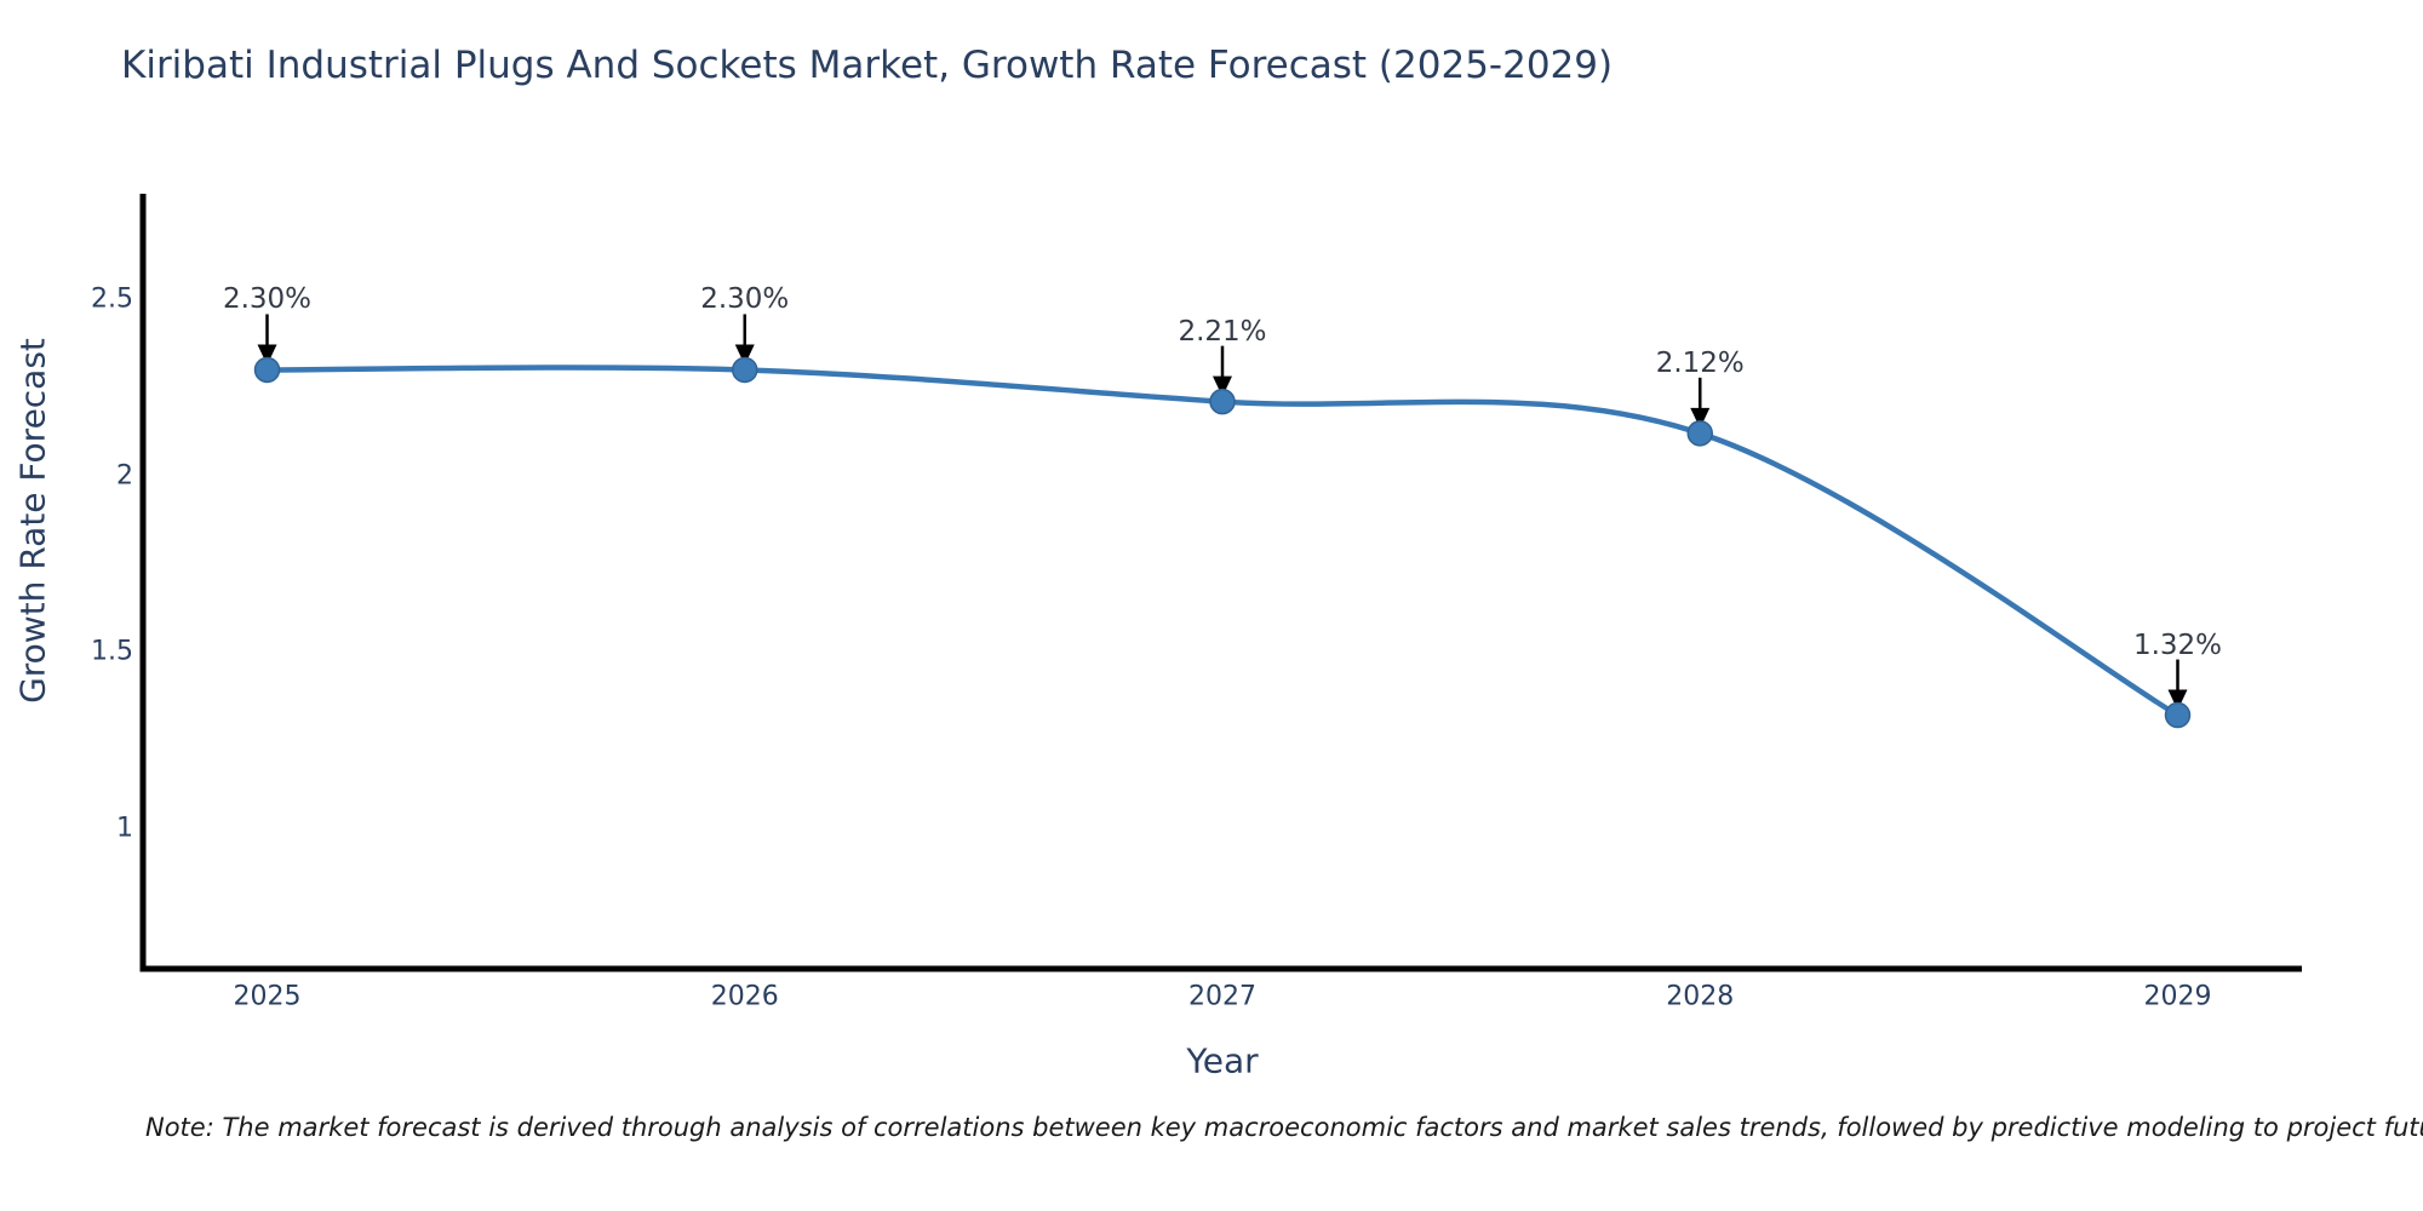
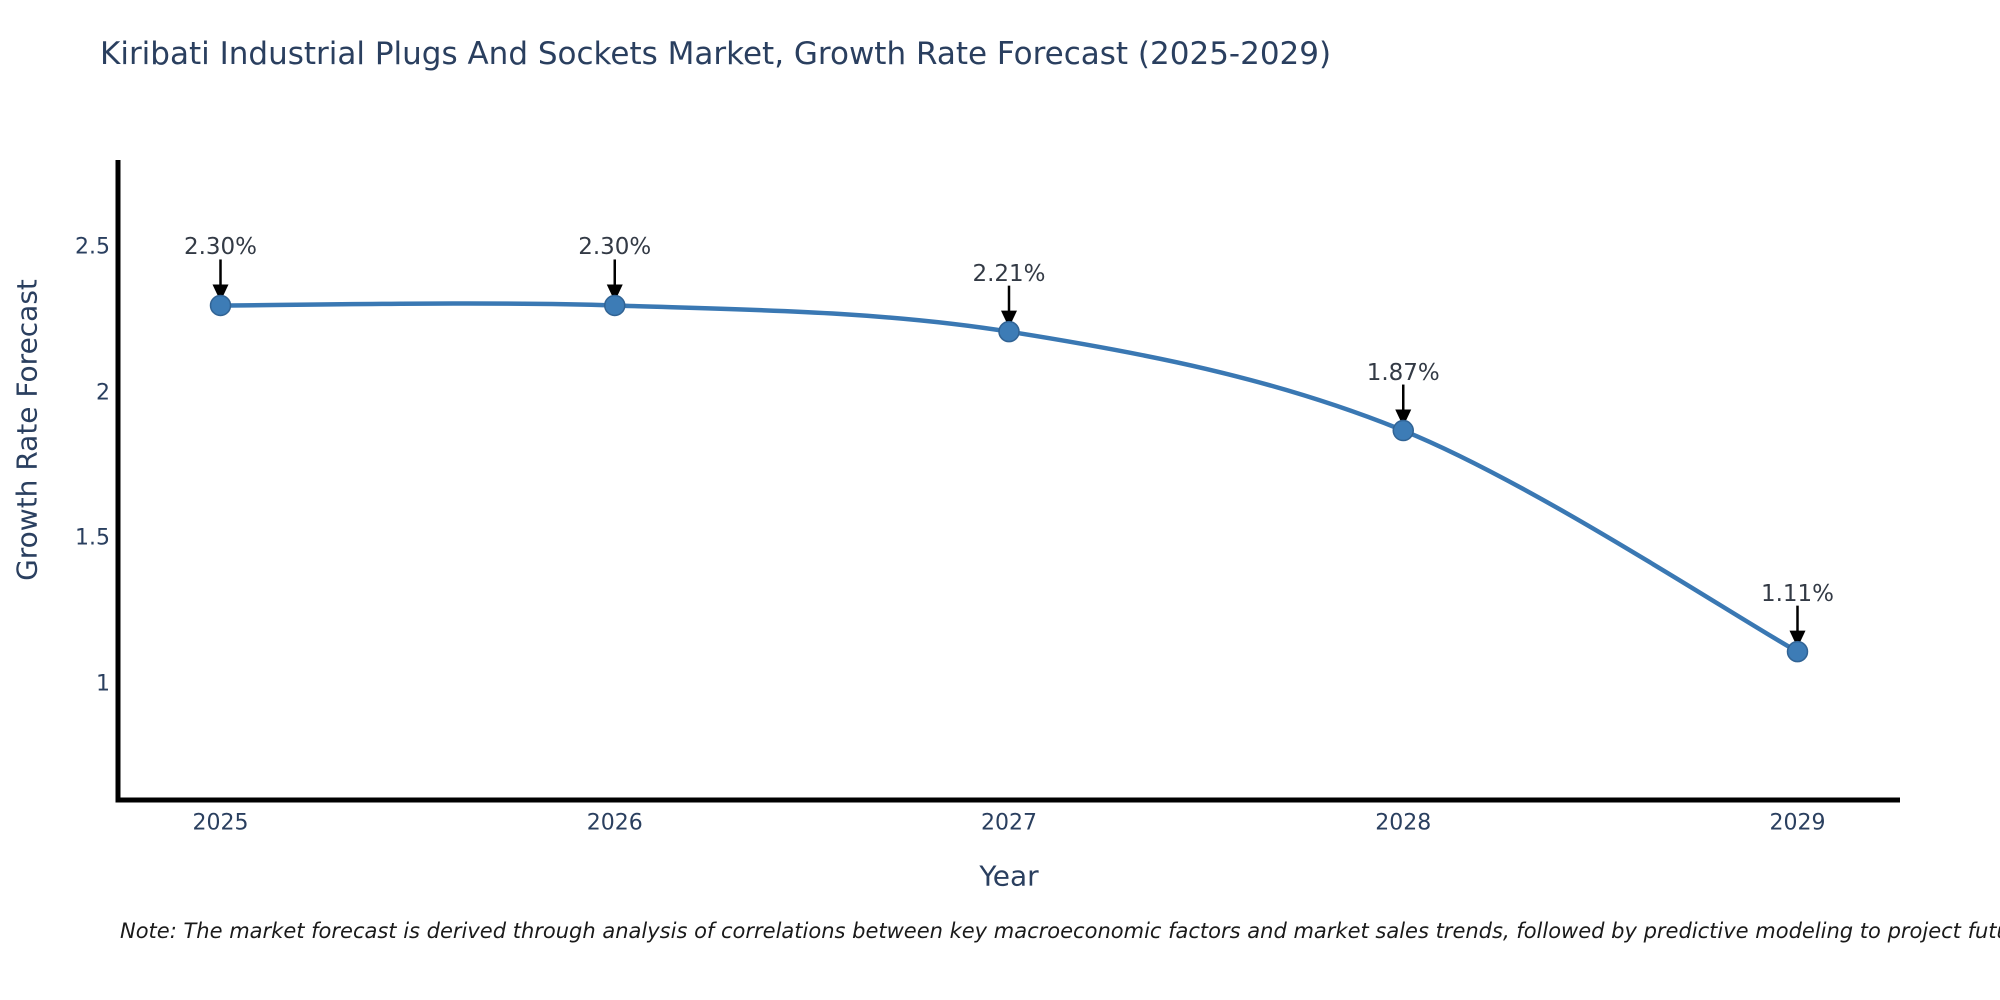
2028: 2.12% -> 1.87%
2029: 1.32% -> 1.11%
